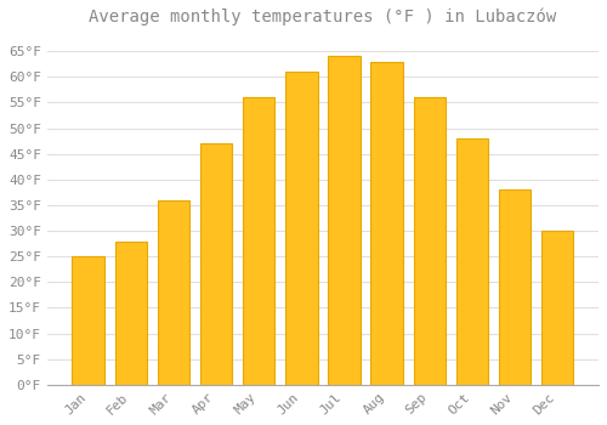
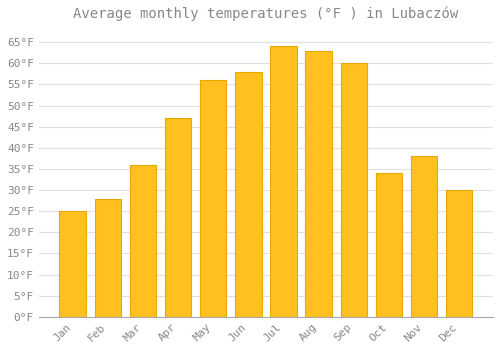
Jun: 61°F -> 58°F
Sep: 56°F -> 60°F
Oct: 48°F -> 34°F
